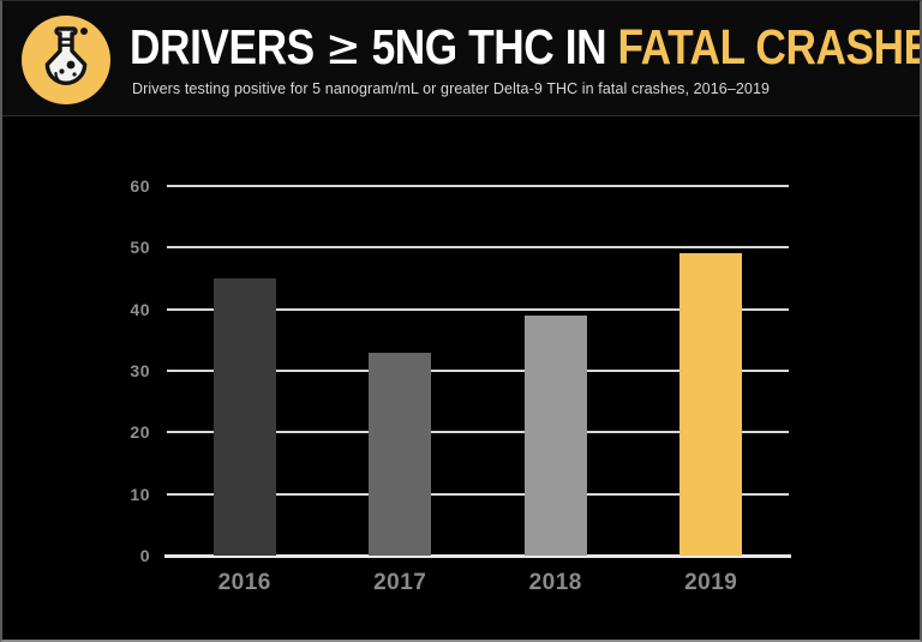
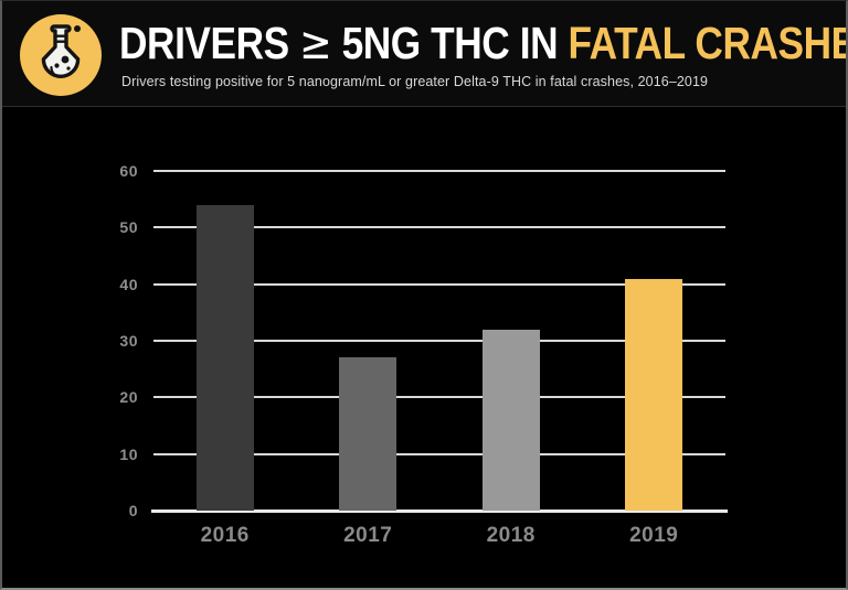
2016: 45 -> 54
2017: 33 -> 27
2018: 39 -> 32
2019: 49 -> 41
